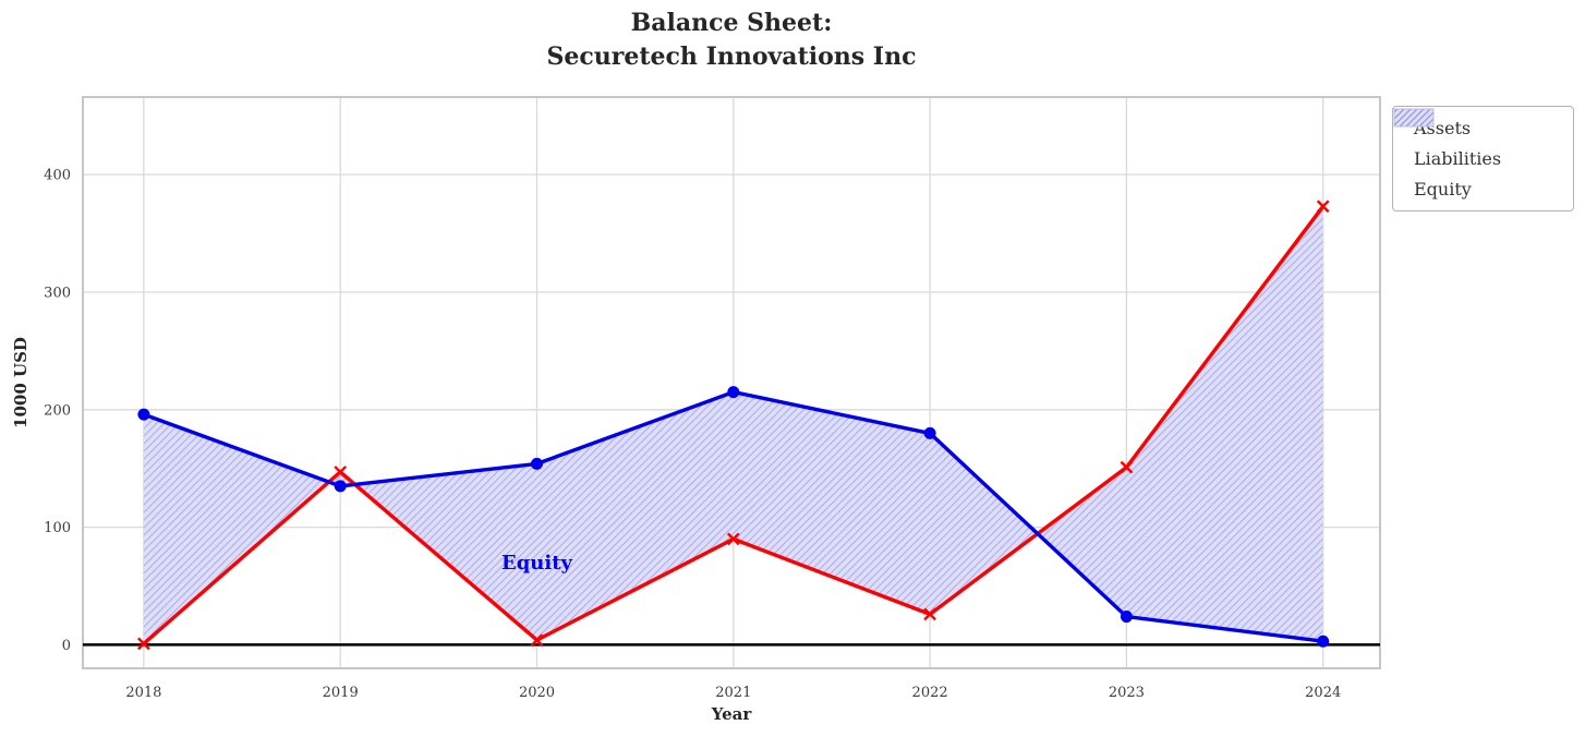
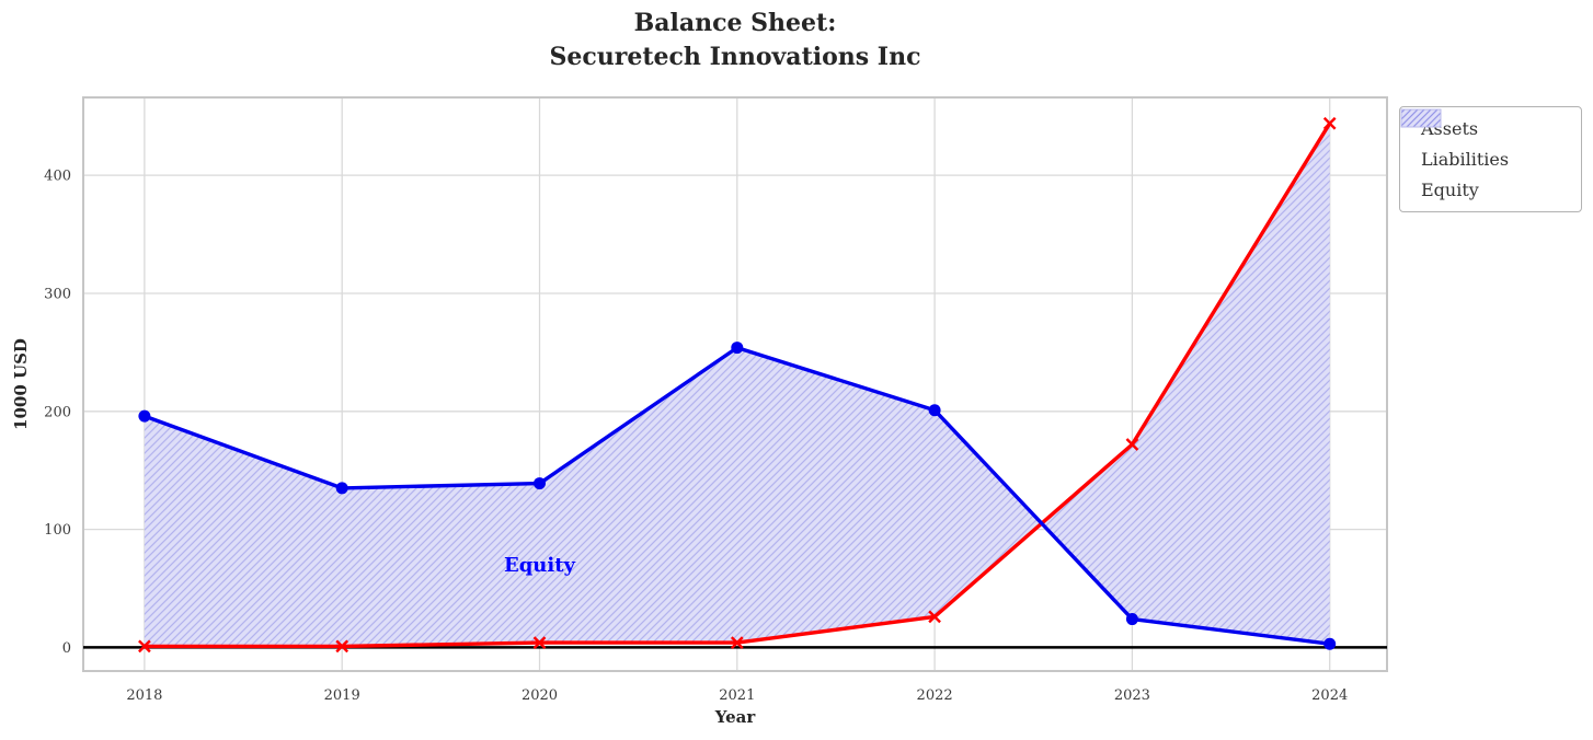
Liabilities/2019: 147 -> 1
Assets/2020: 154 -> 139
Assets/2021: 215 -> 254
Liabilities/2021: 90 -> 4
Assets/2022: 180 -> 201
Liabilities/2023: 151 -> 172
Liabilities/2024: 373 -> 444
